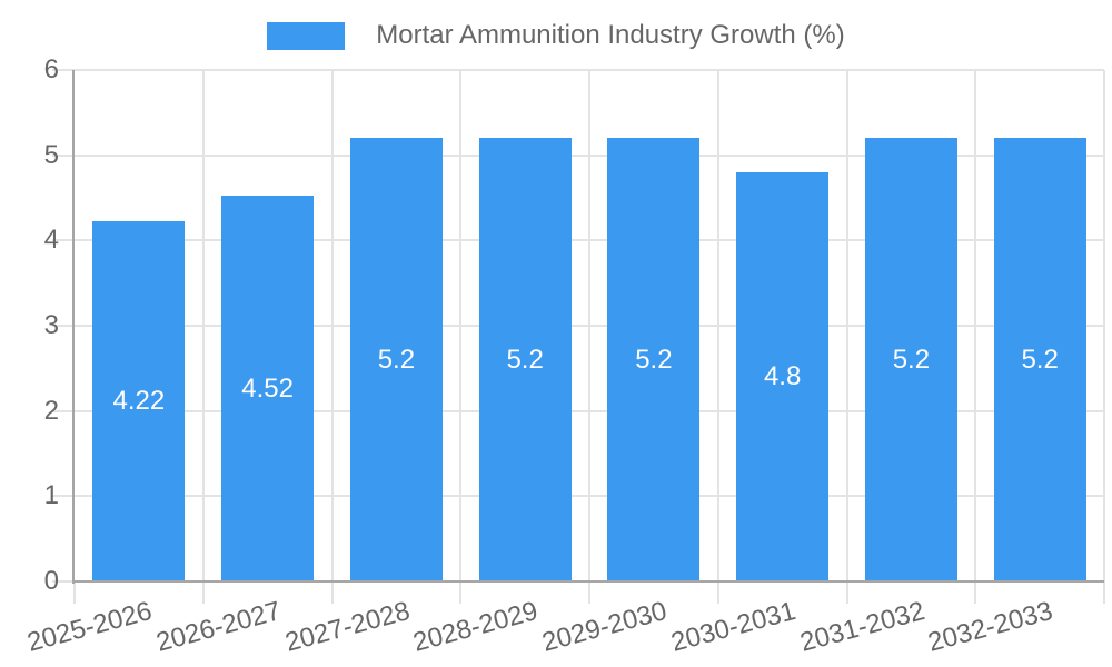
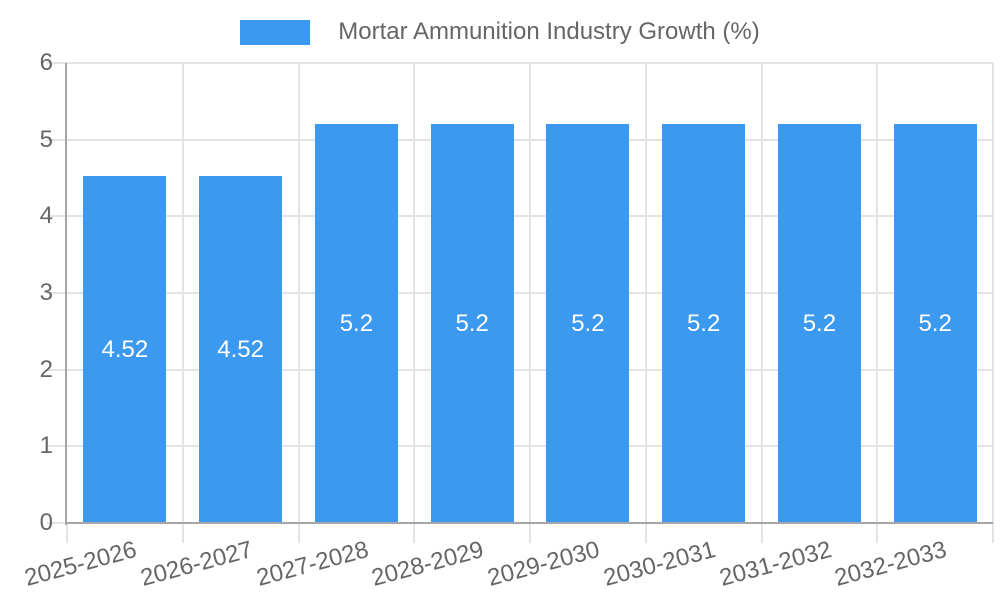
2025-2026: 4.22 -> 4.52
2030-2031: 4.8 -> 5.2
